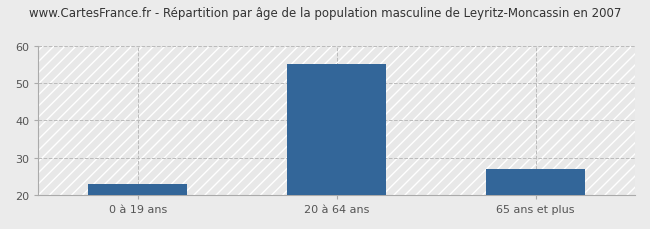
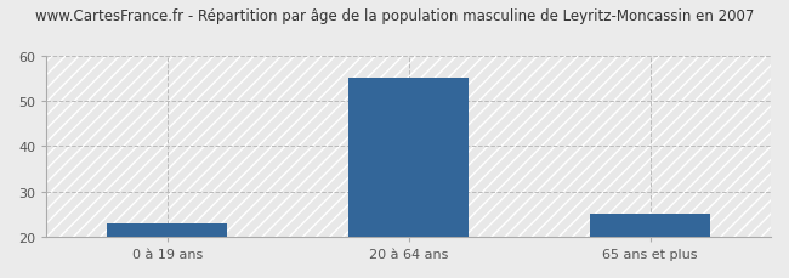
65 ans et plus: 27 -> 25
